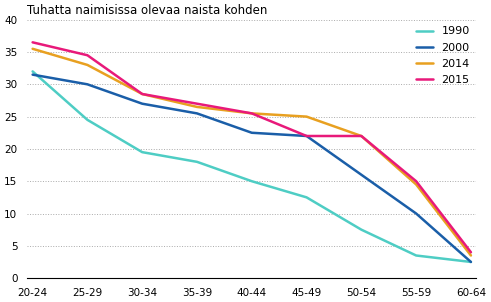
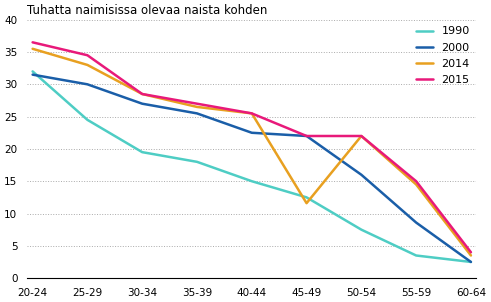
2014/45-49: 25.0 -> 11.6
2000/55-59: 10.0 -> 8.6
